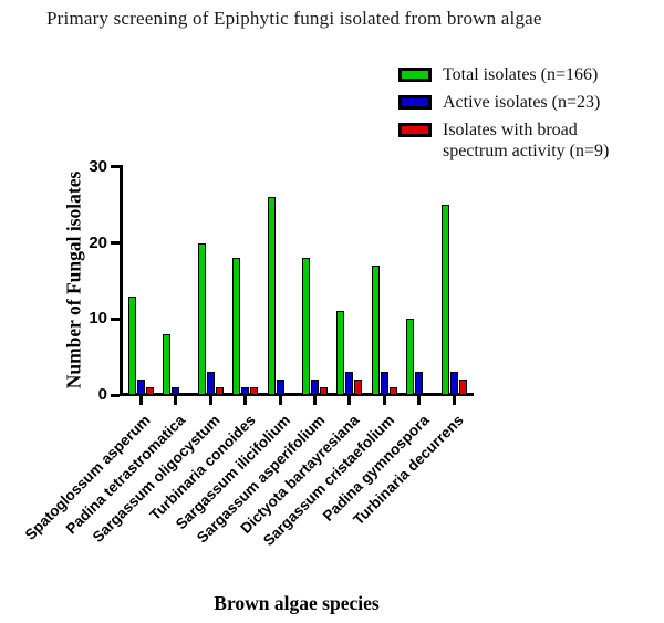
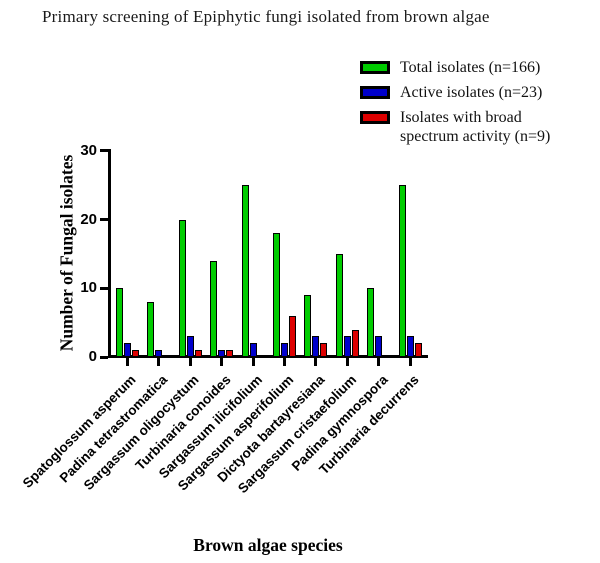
Total isolates (n=166)/Spatoglossum asperum: 13 -> 10
Total isolates (n=166)/Turbinaria conoides: 18 -> 14
Total isolates (n=166)/Sargassum ilicifolium: 26 -> 25
Isolates with broad spectrum activity (n=9)/Sargassum asperifolium: 1 -> 6
Total isolates (n=166)/Dictyota bartayresiana: 11 -> 9
Total isolates (n=166)/Sargassum cristaefolium: 17 -> 15
Isolates with broad spectrum activity (n=9)/Sargassum cristaefolium: 1 -> 4
